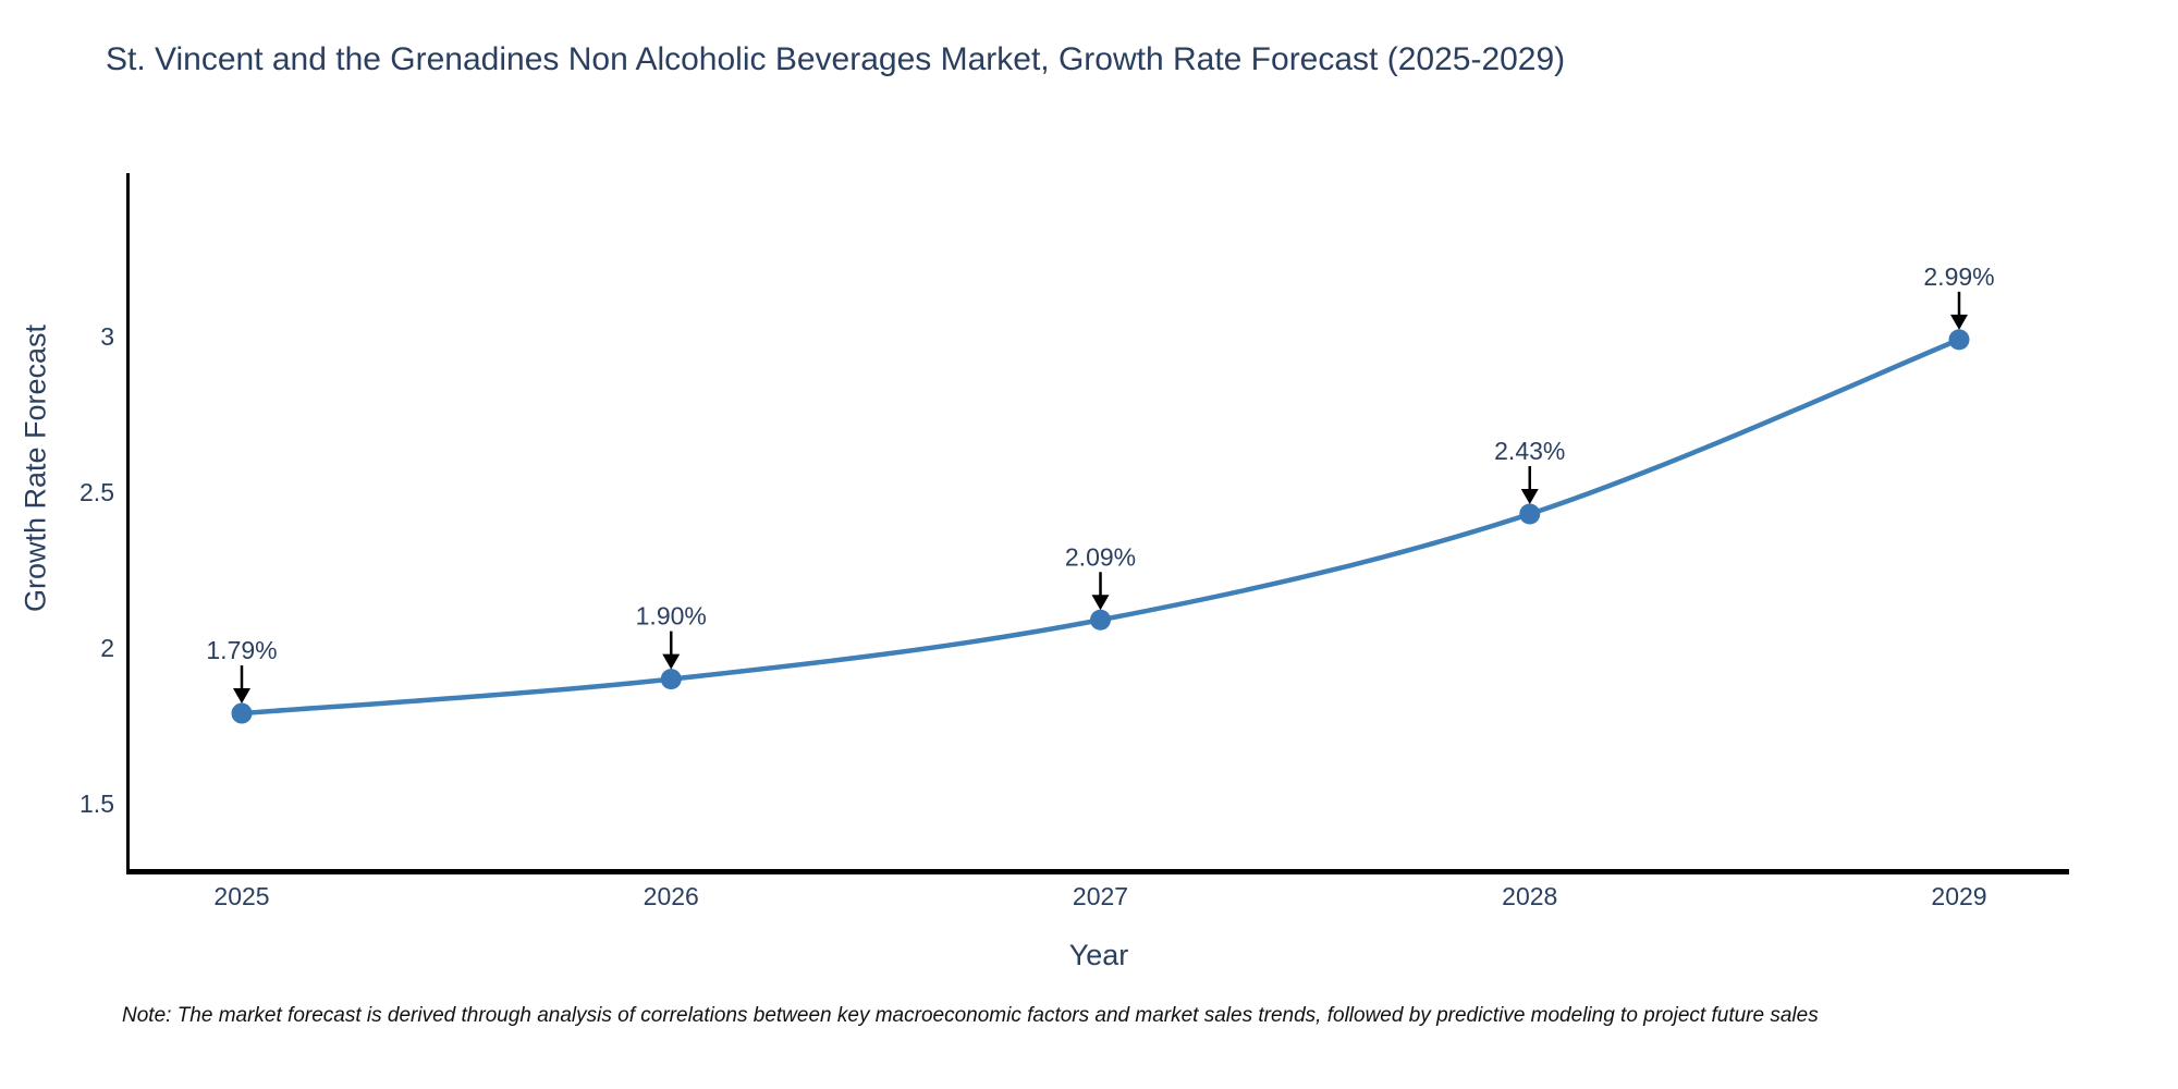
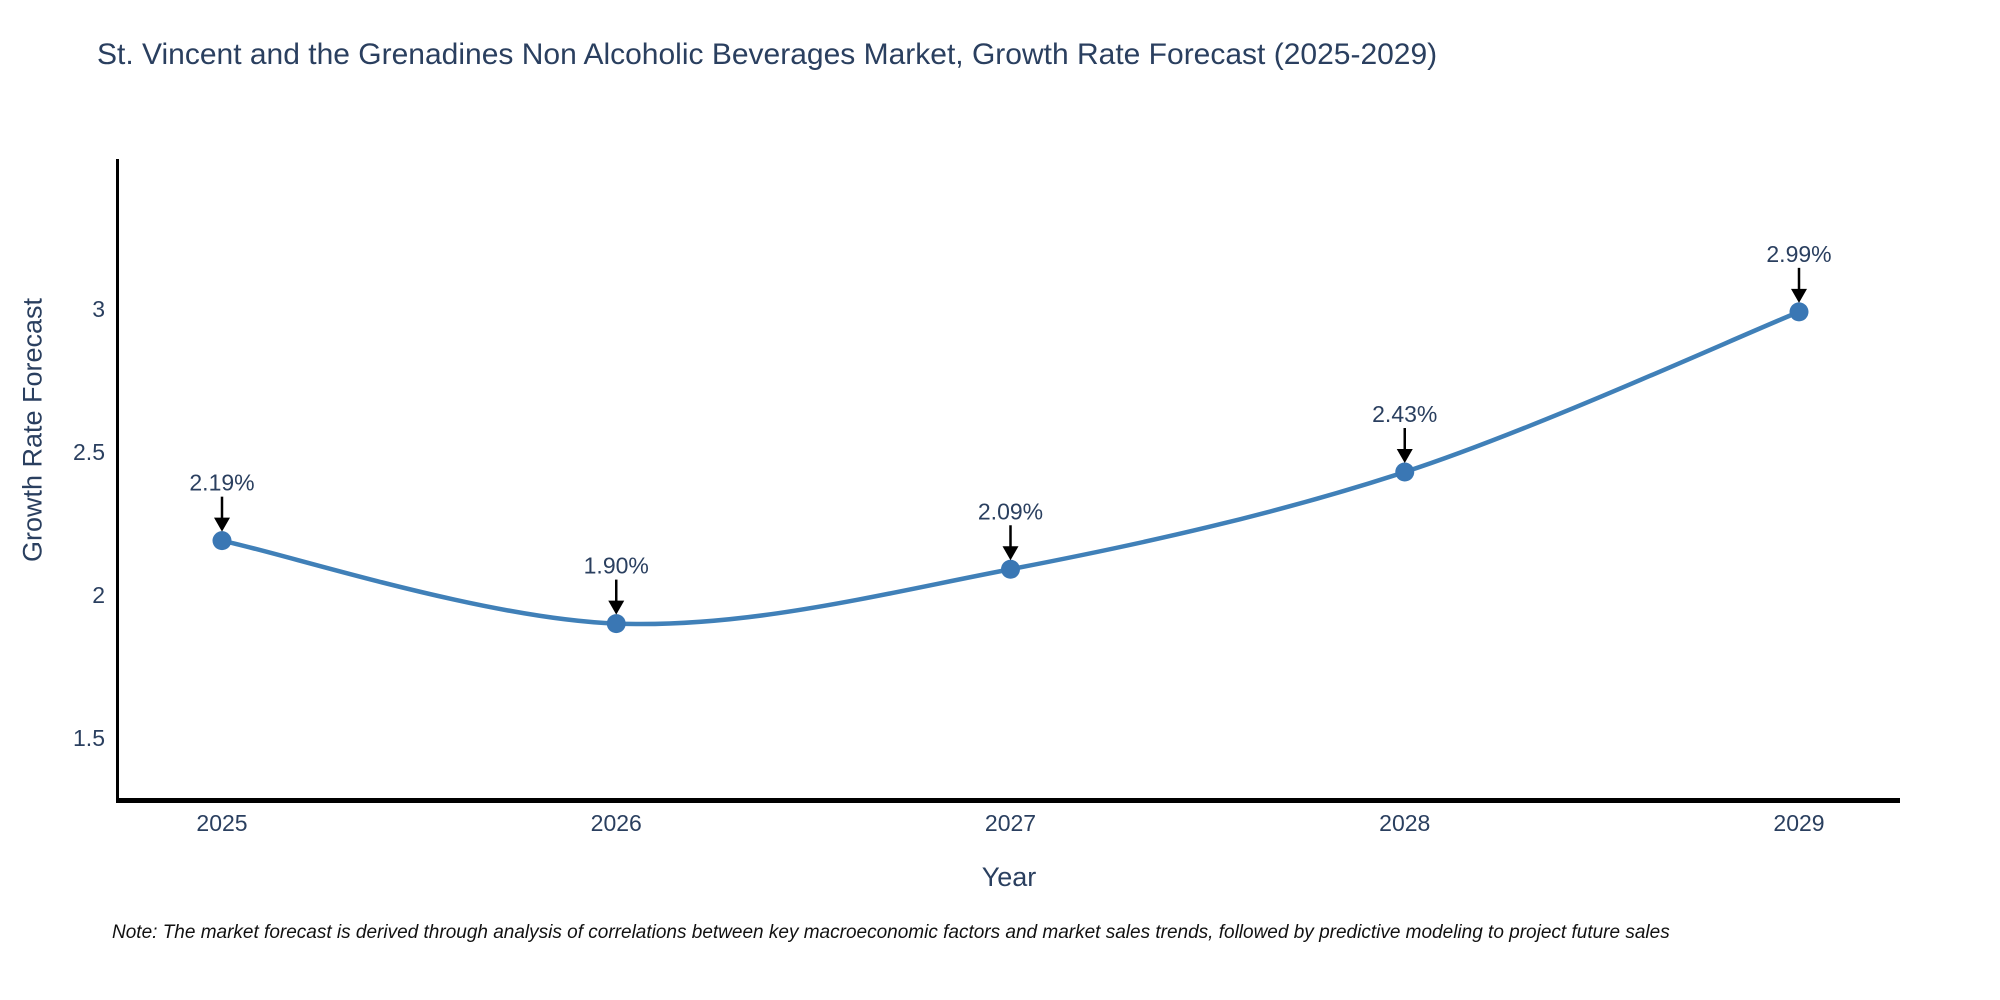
2025: 1.79% -> 2.19%
